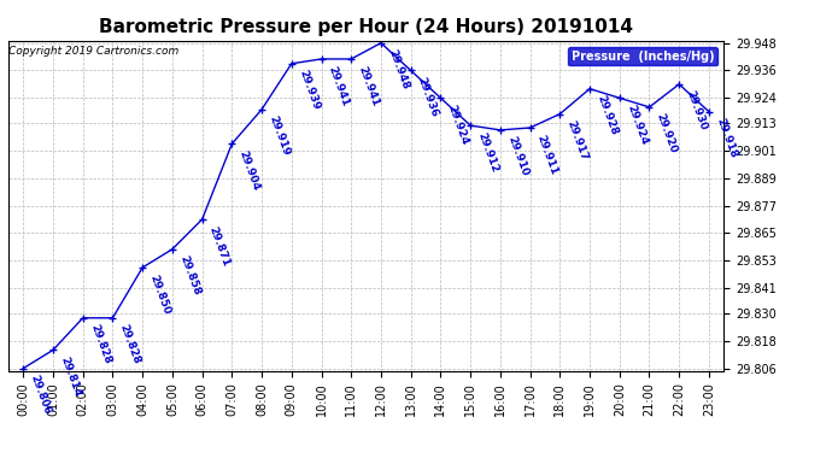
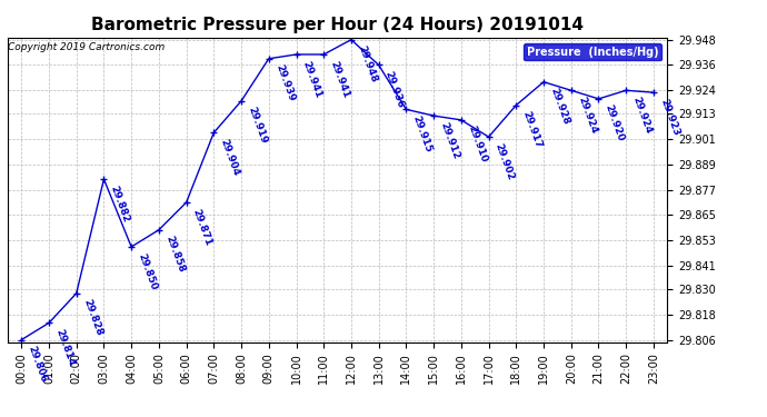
03:00: 29.828 -> 29.882
14:00: 29.924 -> 29.915
17:00: 29.911 -> 29.902
22:00: 29.930 -> 29.924
23:00: 29.918 -> 29.923
